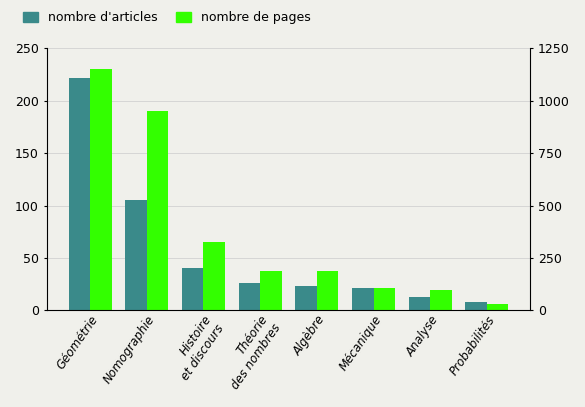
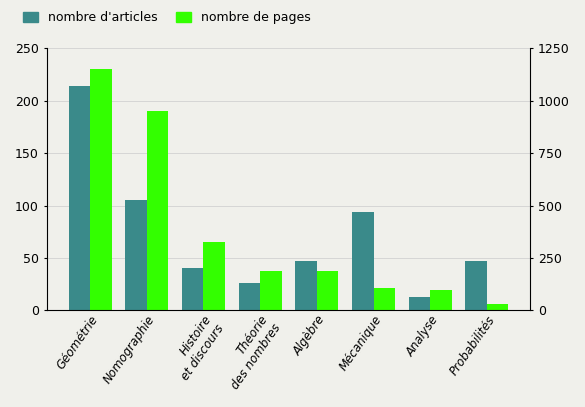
nombre d'articles/Géométrie: 222 -> 214
nombre d'articles/Algèbre: 23 -> 47
nombre d'articles/Mécanique: 21 -> 94
nombre d'articles/Probabilités: 8 -> 47
